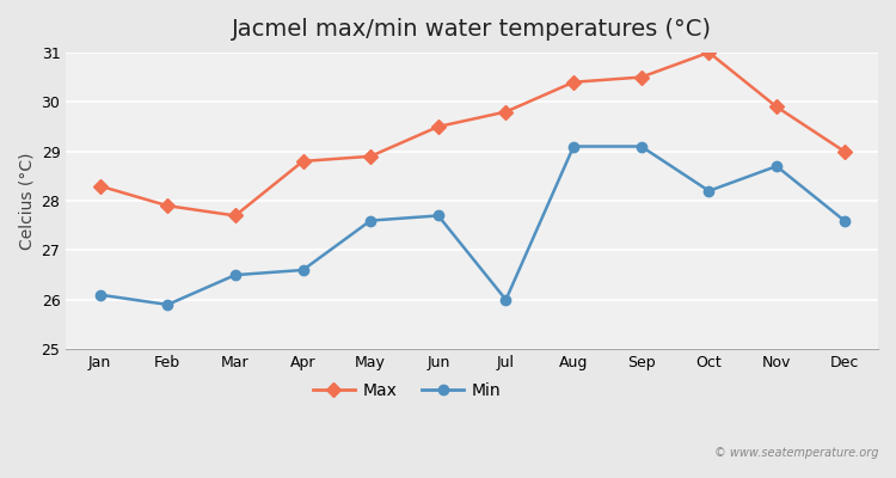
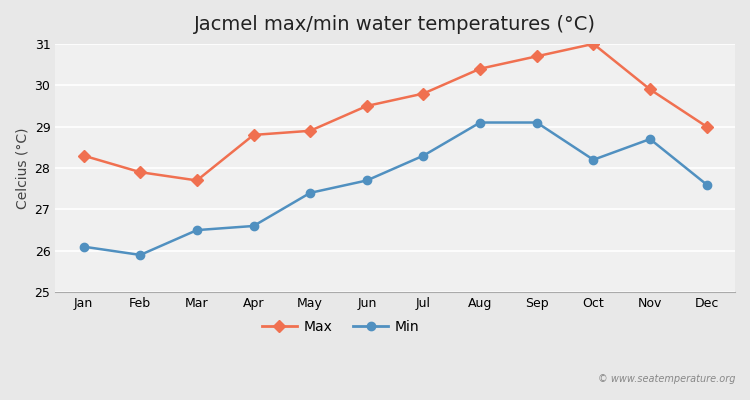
Min/May: 27.6 -> 27.4
Min/Jul: 26.0 -> 28.3
Max/Sep: 30.5 -> 30.7
